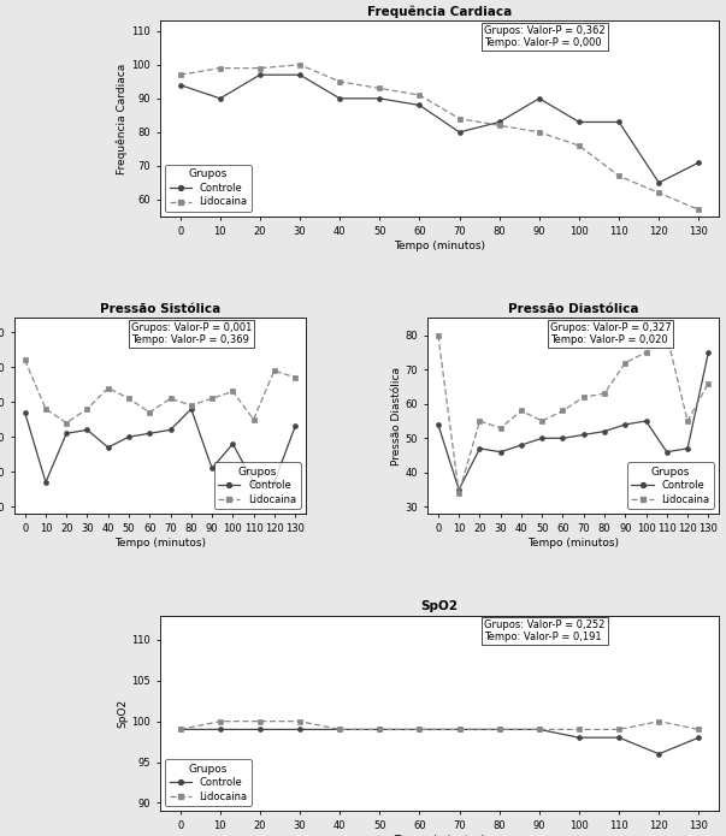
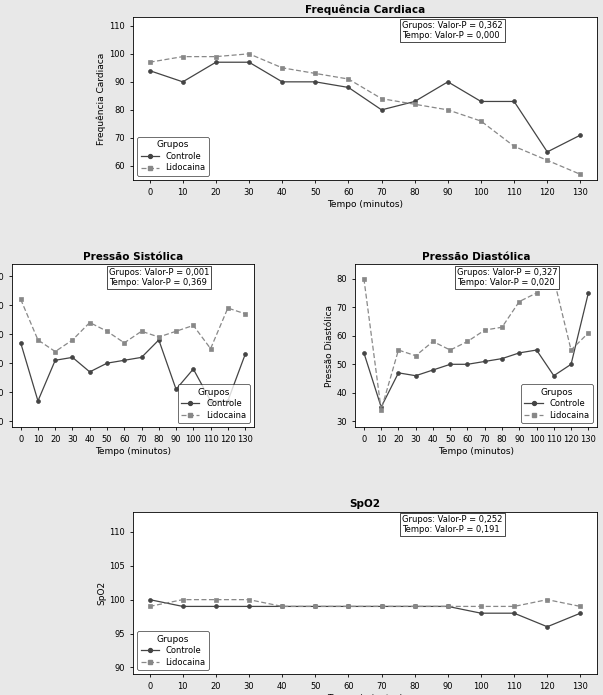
Pressão Diastólica/Controle/120: 47 -> 50
Pressão Diastólica/Lidocaina/130: 66 -> 61
SpO2/Controle/0: 99 -> 100
